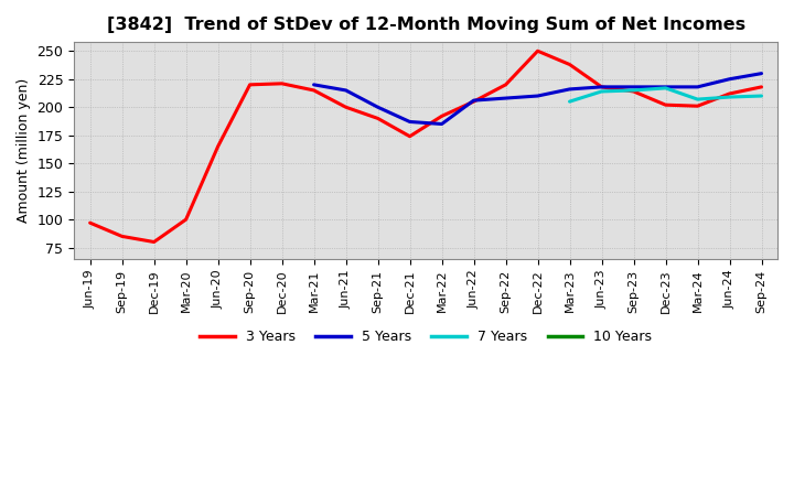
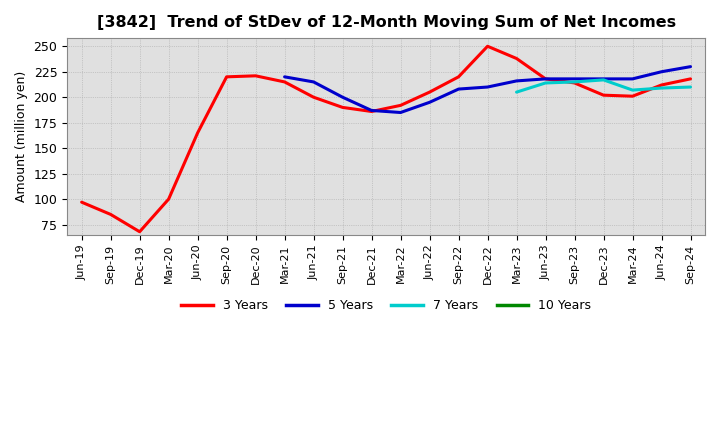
3 Years/Dec-19: 80 -> 68
3 Years/Dec-21: 174 -> 186
5 Years/Jun-22: 206 -> 195
